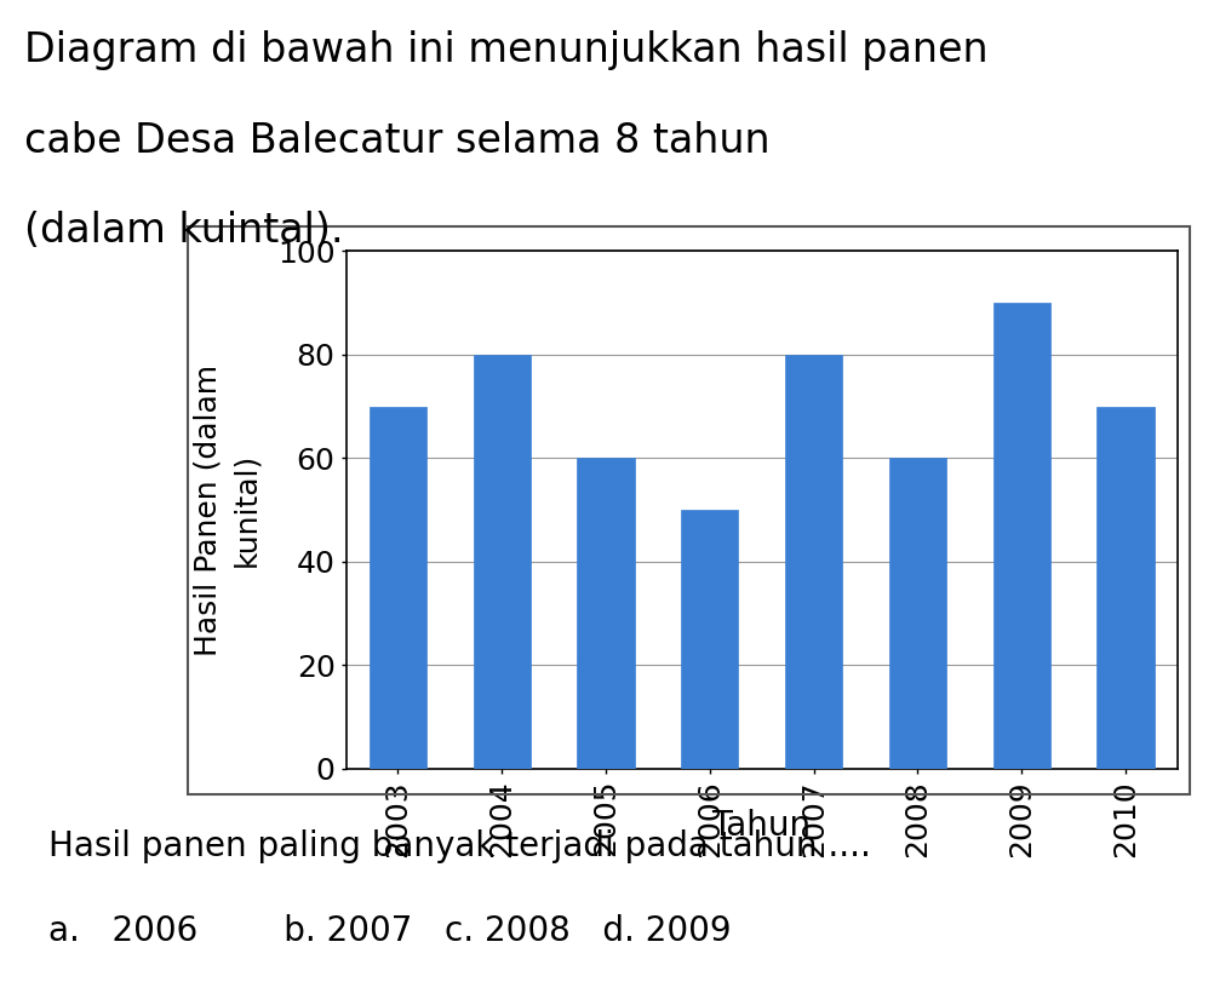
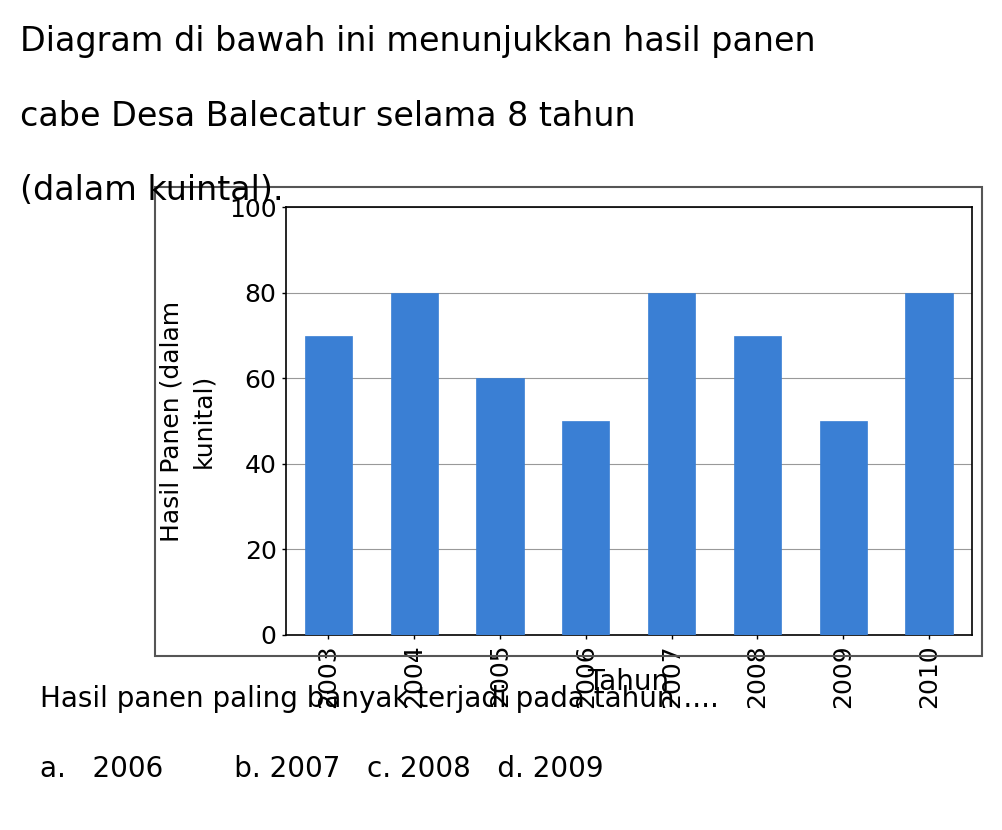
2008: 60 -> 70
2009: 90 -> 50
2010: 70 -> 80
